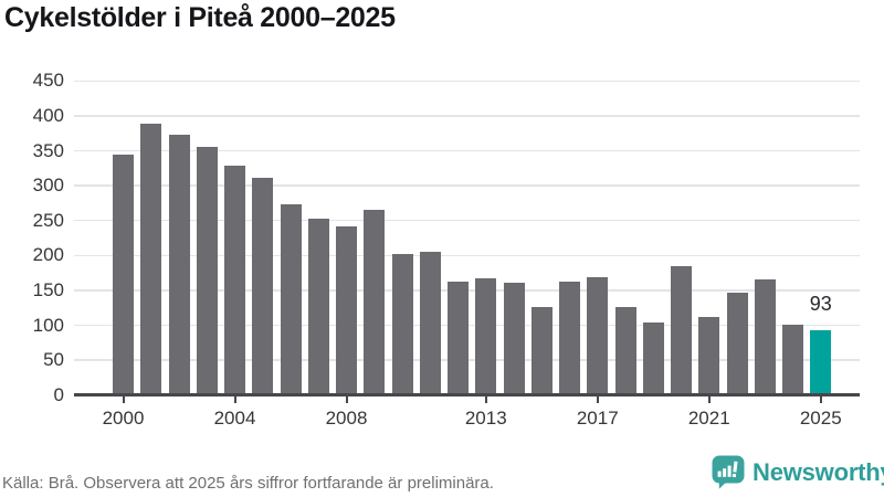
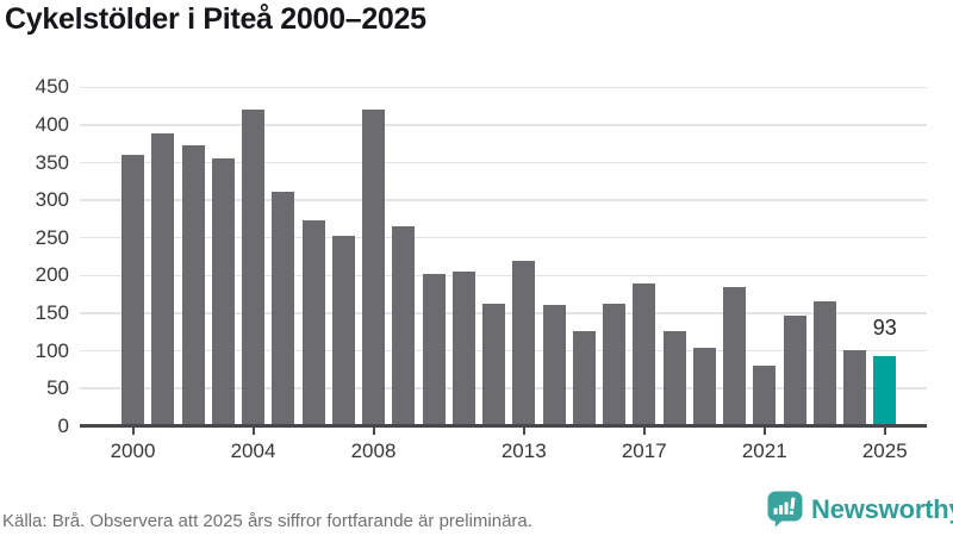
2000: 340 -> 360
2004: 330 -> 420
2008: 240 -> 420
2013: 170 -> 220
2017: 170 -> 190
2021: 110 -> 80
